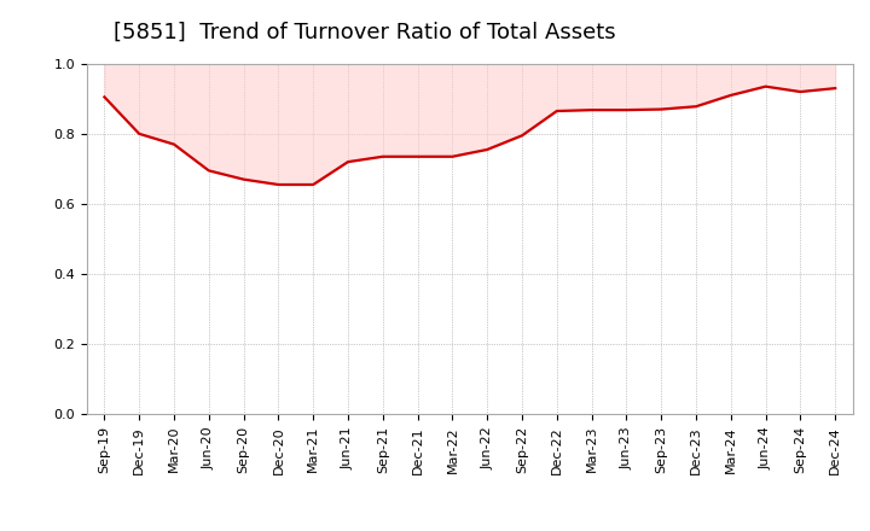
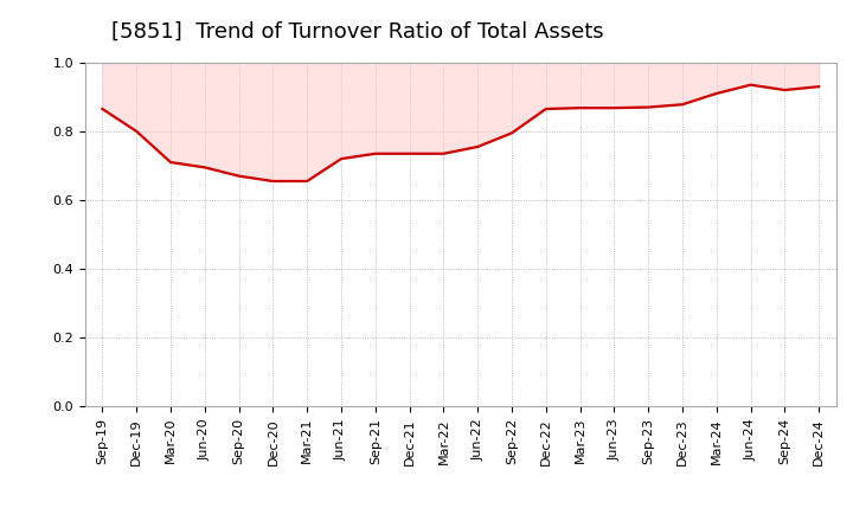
Sep-19: 0.905 -> 0.865
Mar-20: 0.770 -> 0.710
